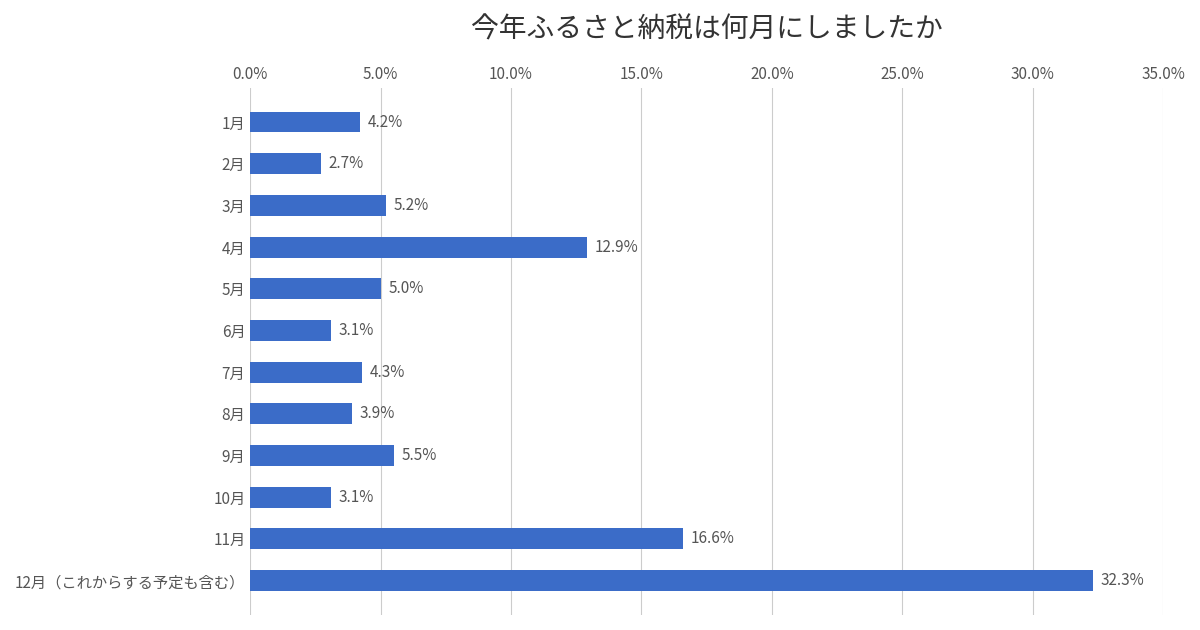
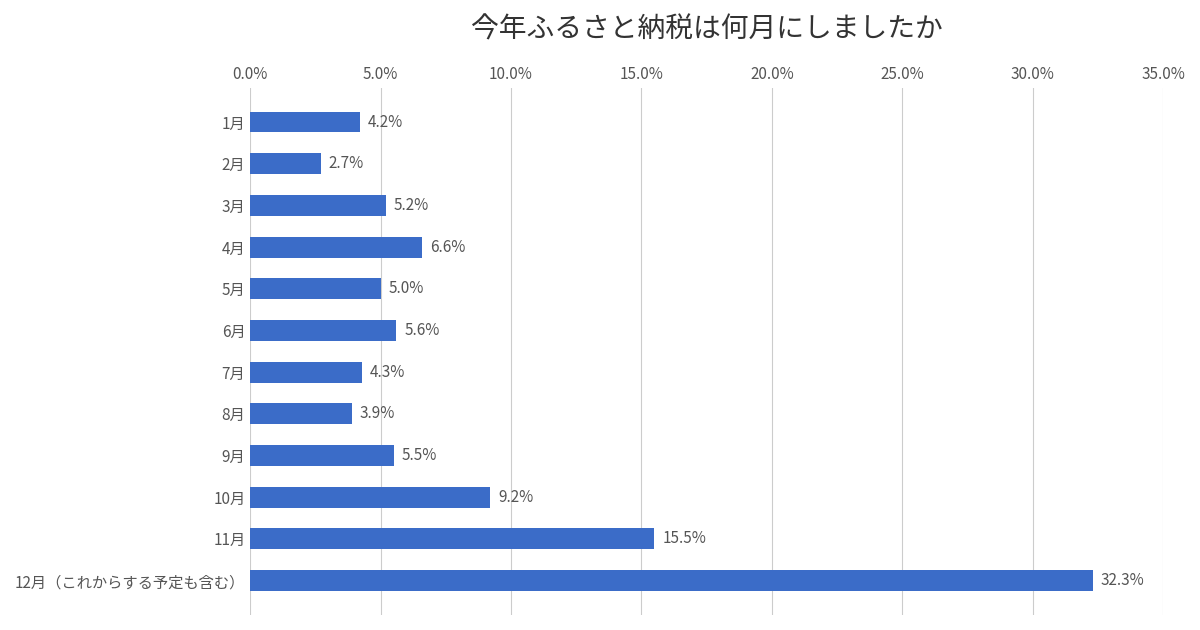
4月: 12.9% -> 6.6%
6月: 3.1% -> 5.6%
10月: 3.1% -> 9.2%
11月: 16.6% -> 15.5%
